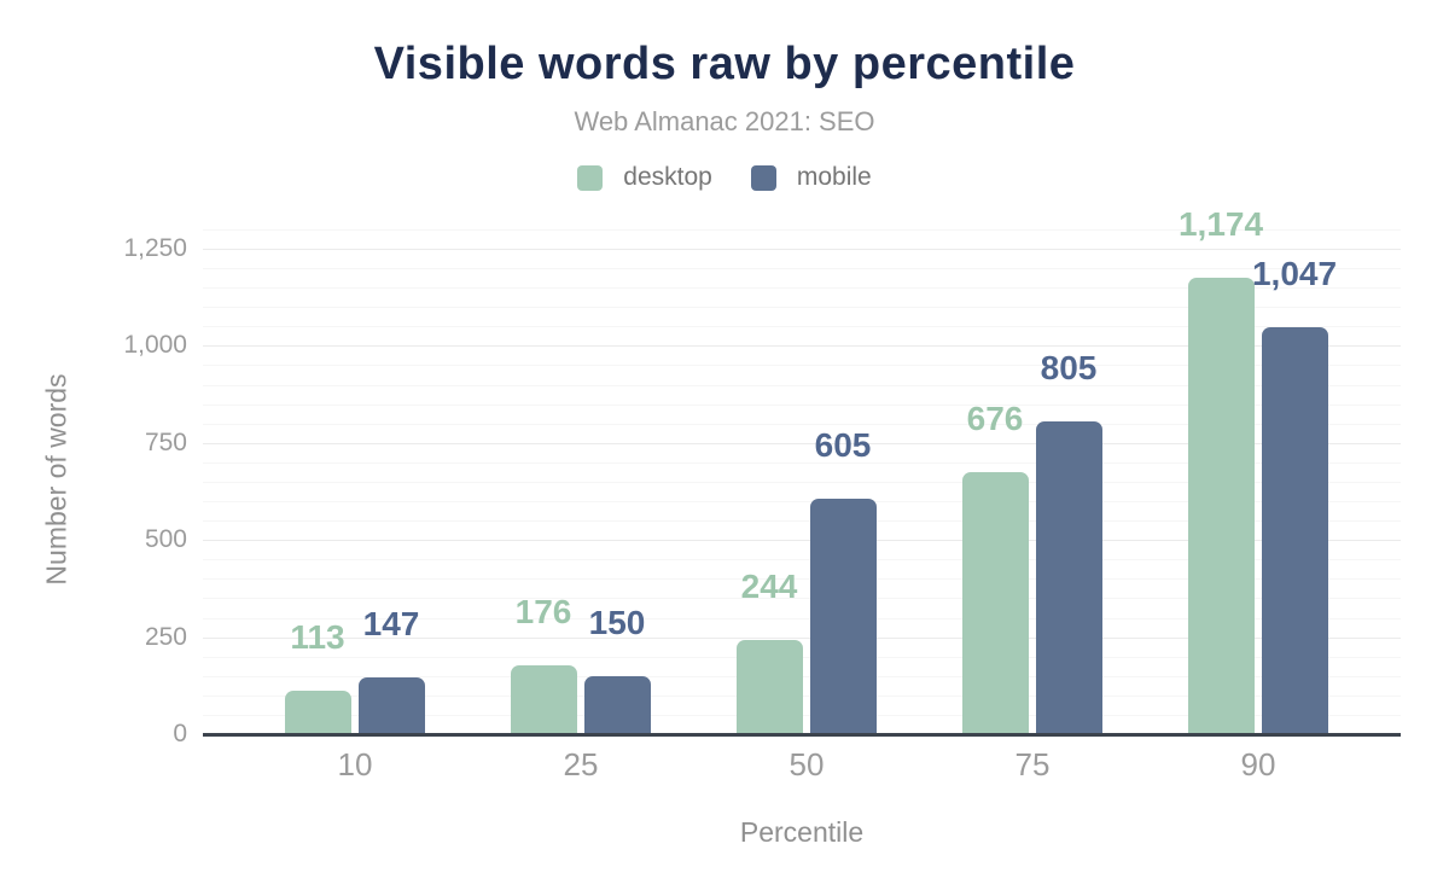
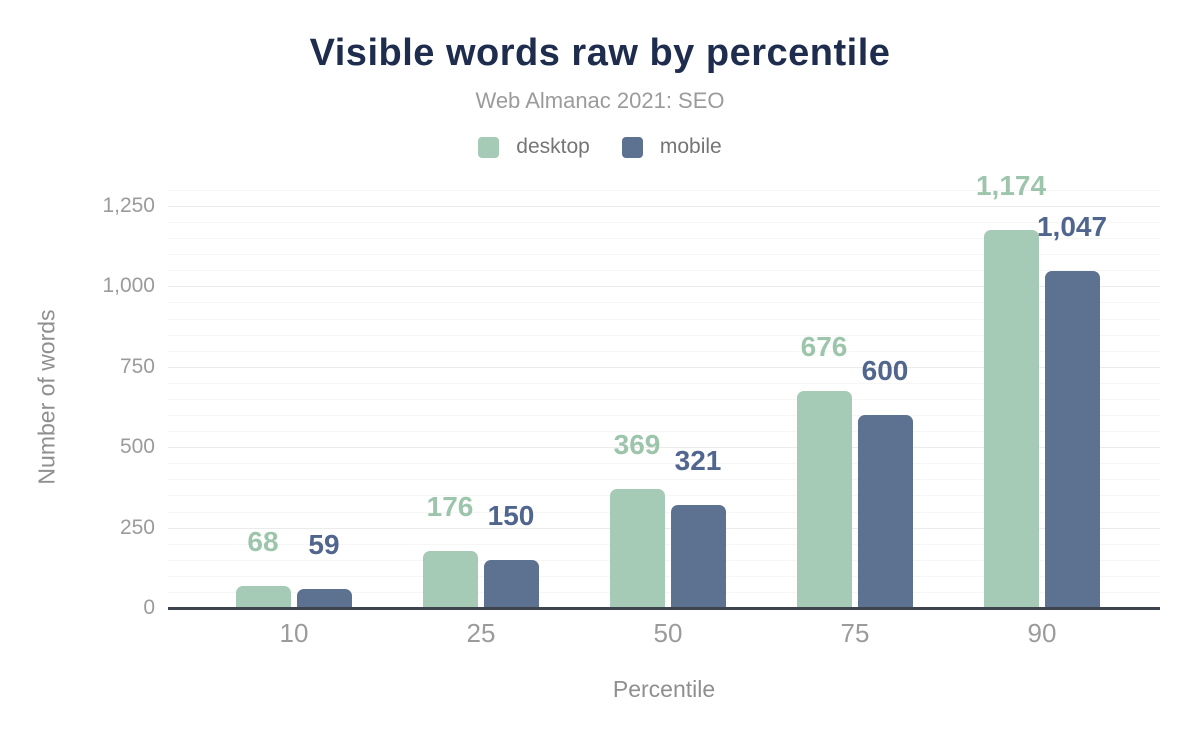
desktop/10: 113 -> 68
mobile/10: 147 -> 59
desktop/50: 244 -> 369
mobile/50: 605 -> 321
mobile/75: 805 -> 600
